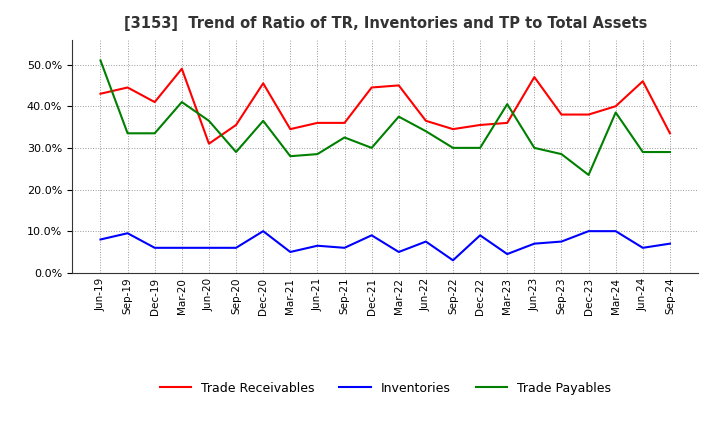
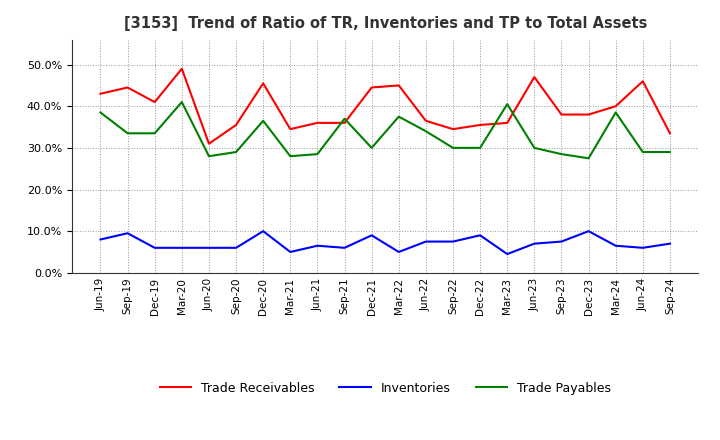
Trade Payables/Jun-19: 51.0% -> 38.5%
Trade Payables/Jun-20: 36.5% -> 28.0%
Trade Payables/Sep-21: 32.5% -> 37.0%
Inventories/Sep-22: 3.0% -> 7.5%
Trade Payables/Dec-23: 23.5% -> 27.5%
Inventories/Mar-24: 10.0% -> 6.5%
